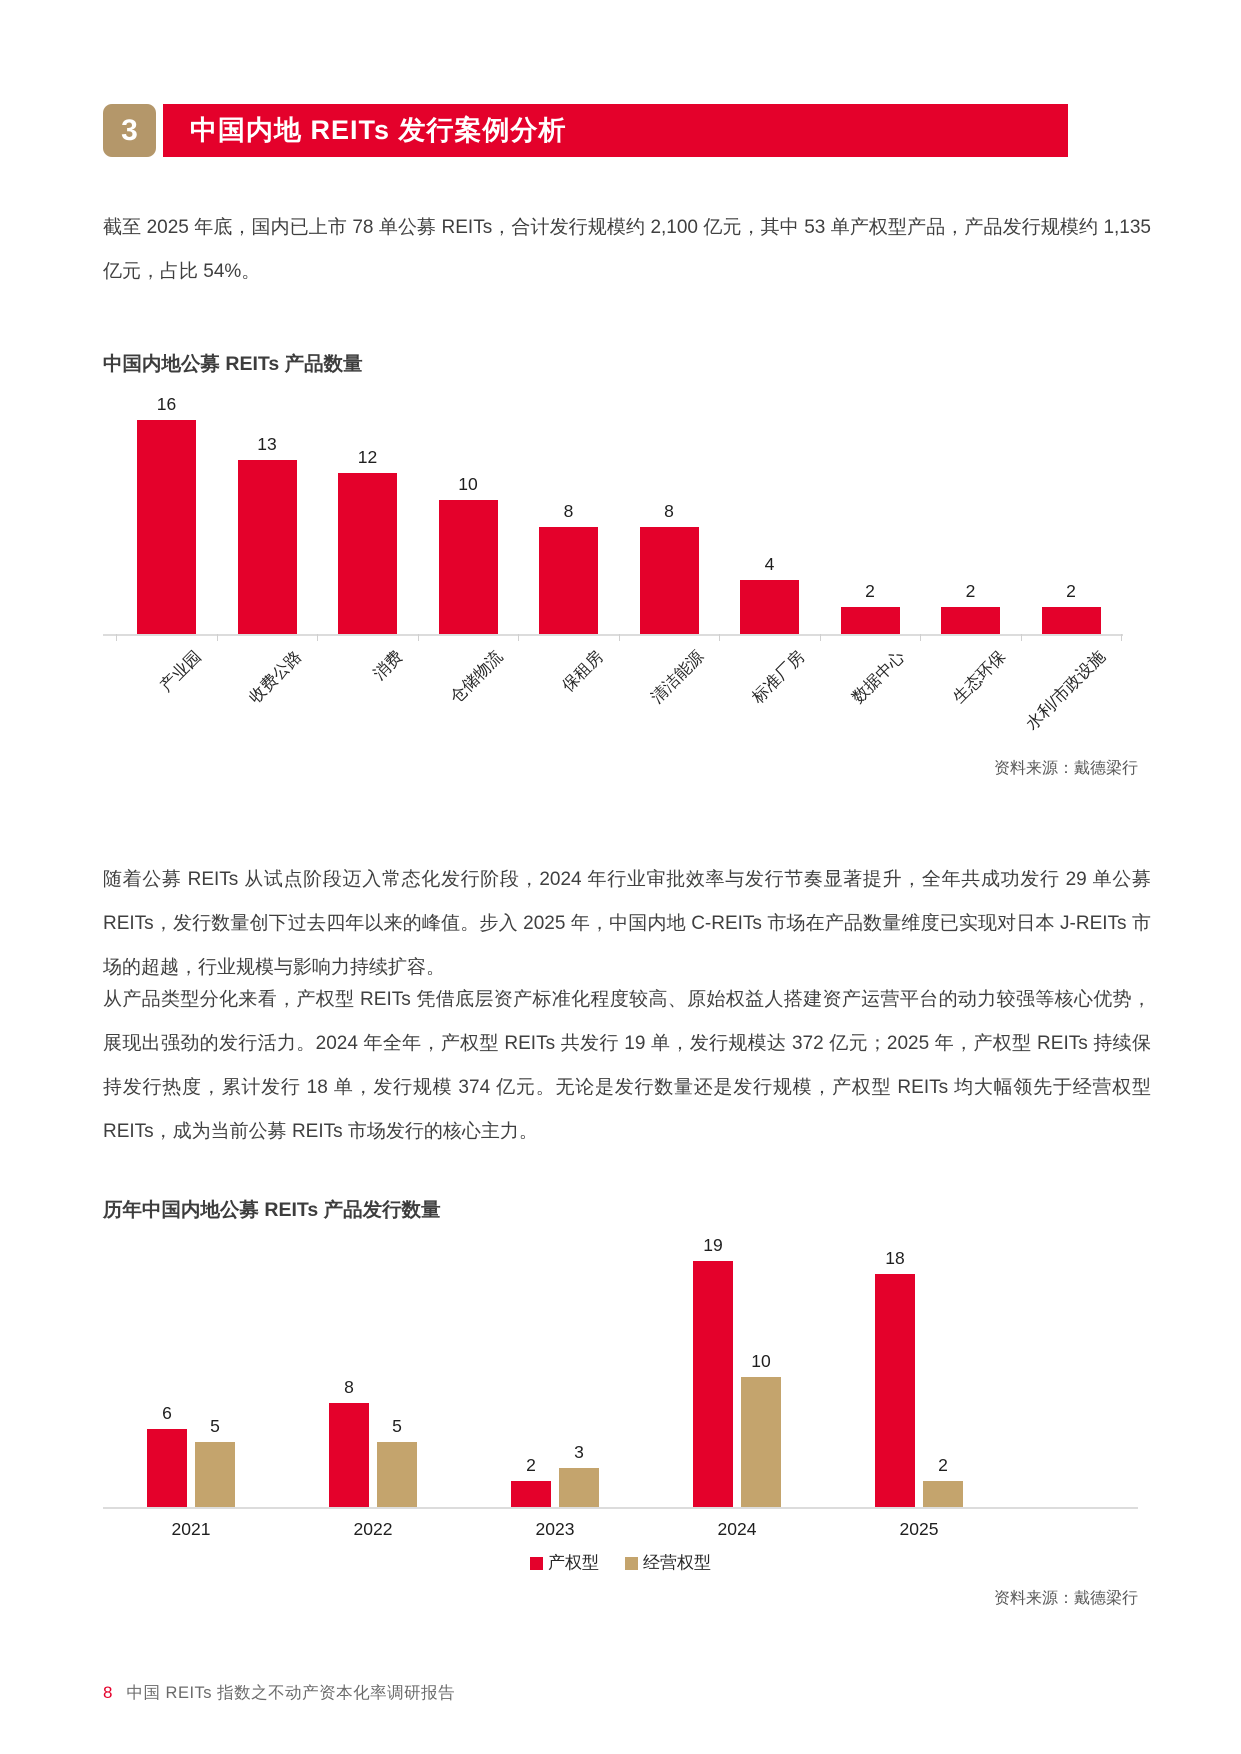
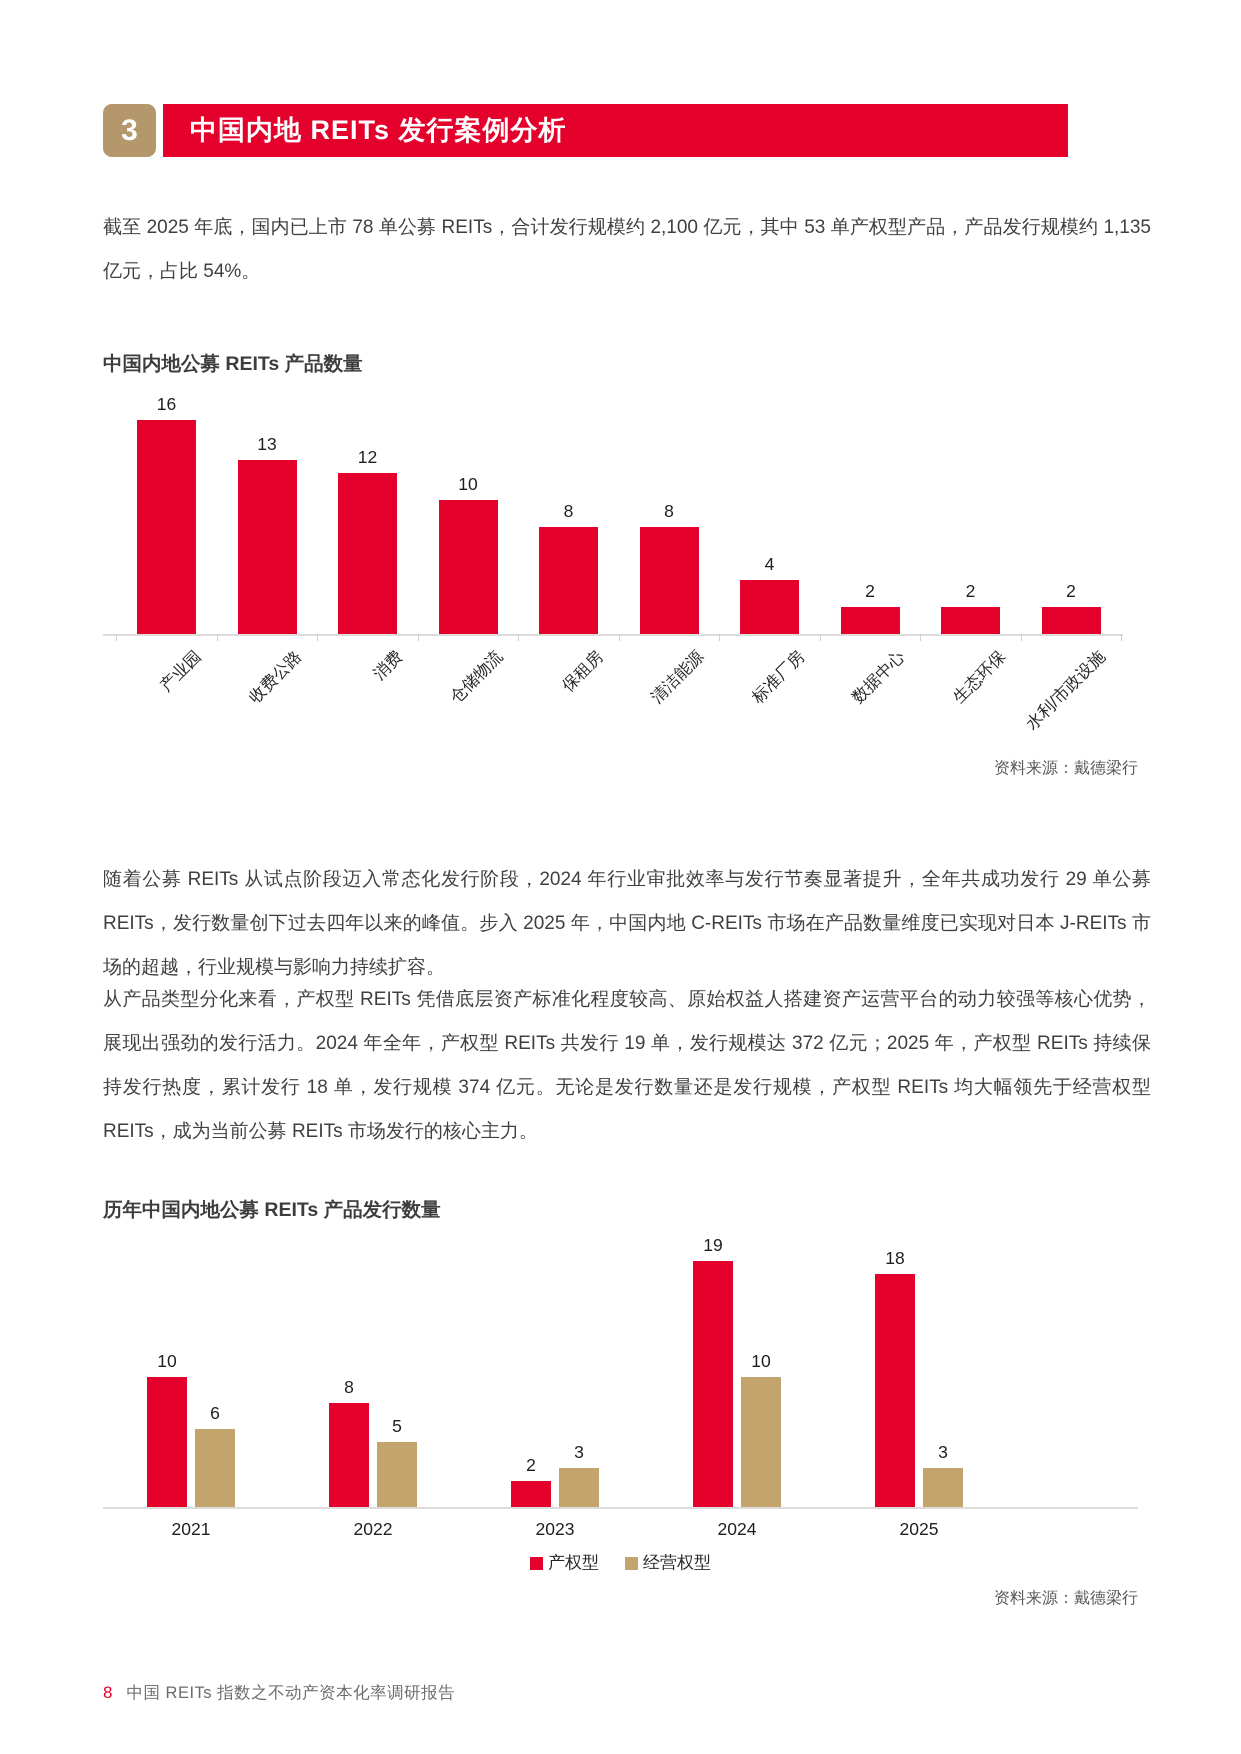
历年中国内地公募 REITs 产品发行数量/产权型/2021: 6 -> 10
历年中国内地公募 REITs 产品发行数量/经营权型/2021: 5 -> 6
历年中国内地公募 REITs 产品发行数量/经营权型/2025: 2 -> 3
